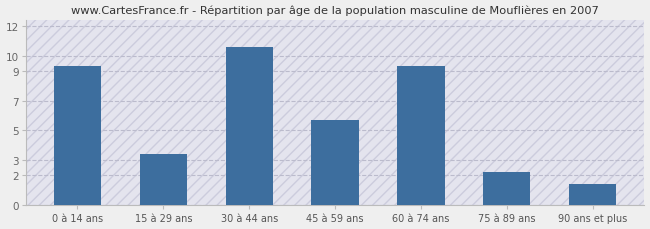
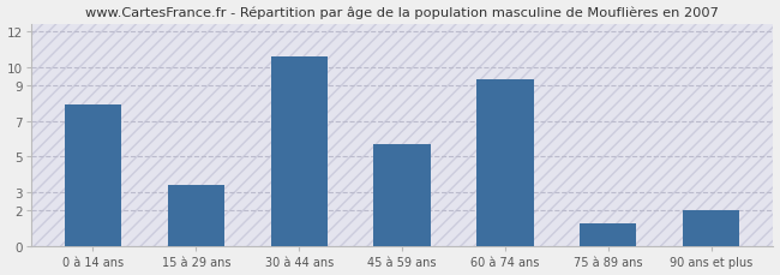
0 à 14 ans: 9.3 -> 7.9
75 à 89 ans: 2.2 -> 1.3
90 ans et plus: 1.4 -> 2.0
